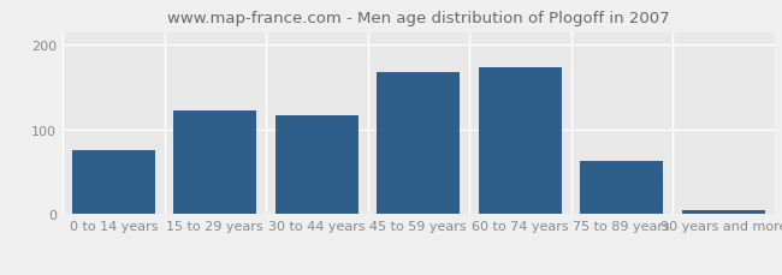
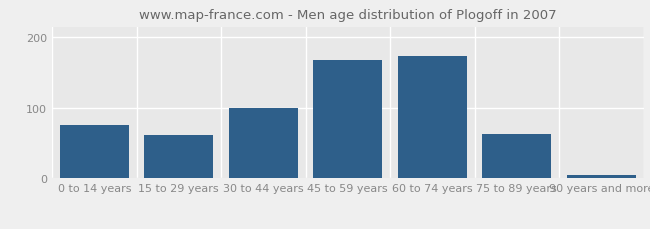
15 to 29 years: 122 -> 62
30 to 44 years: 116 -> 100
